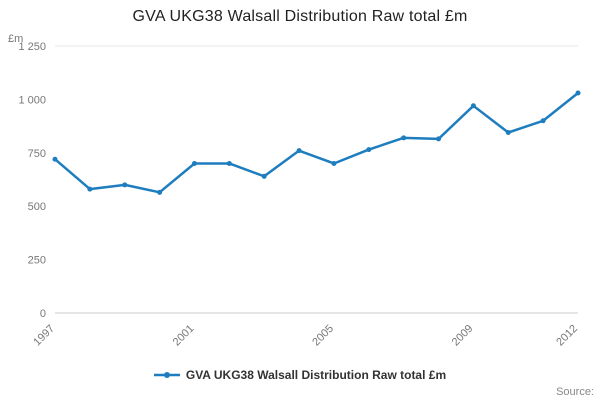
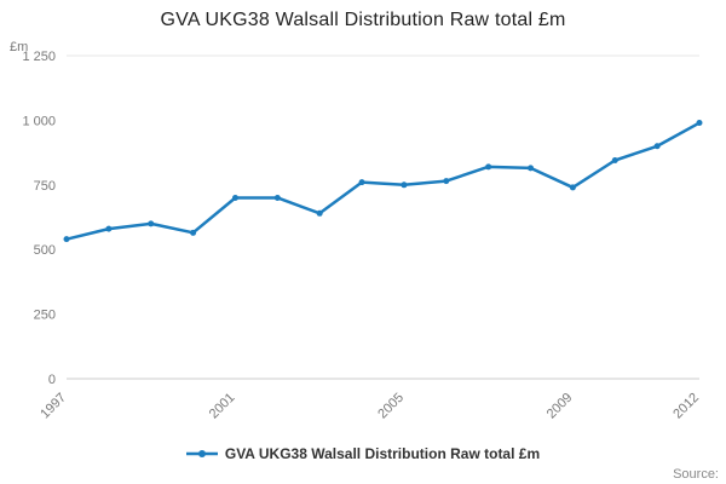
1997: 720 -> 540
2005: 700 -> 750
2009: 970 -> 740
2012: 1030 -> 990
